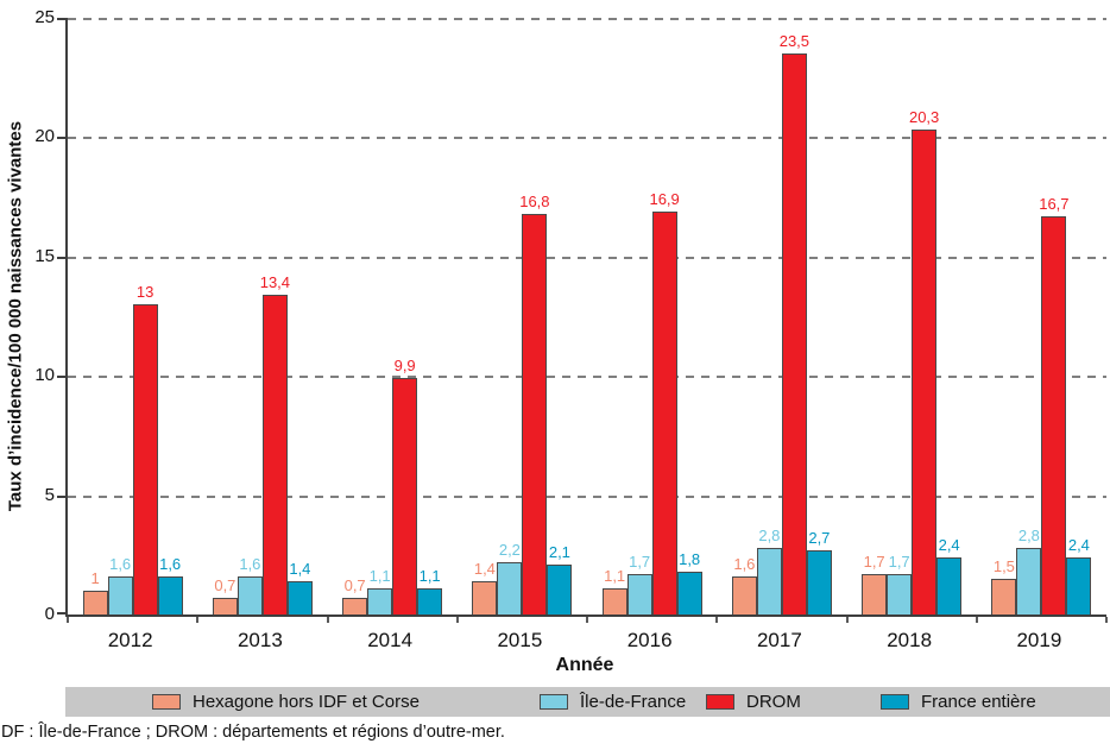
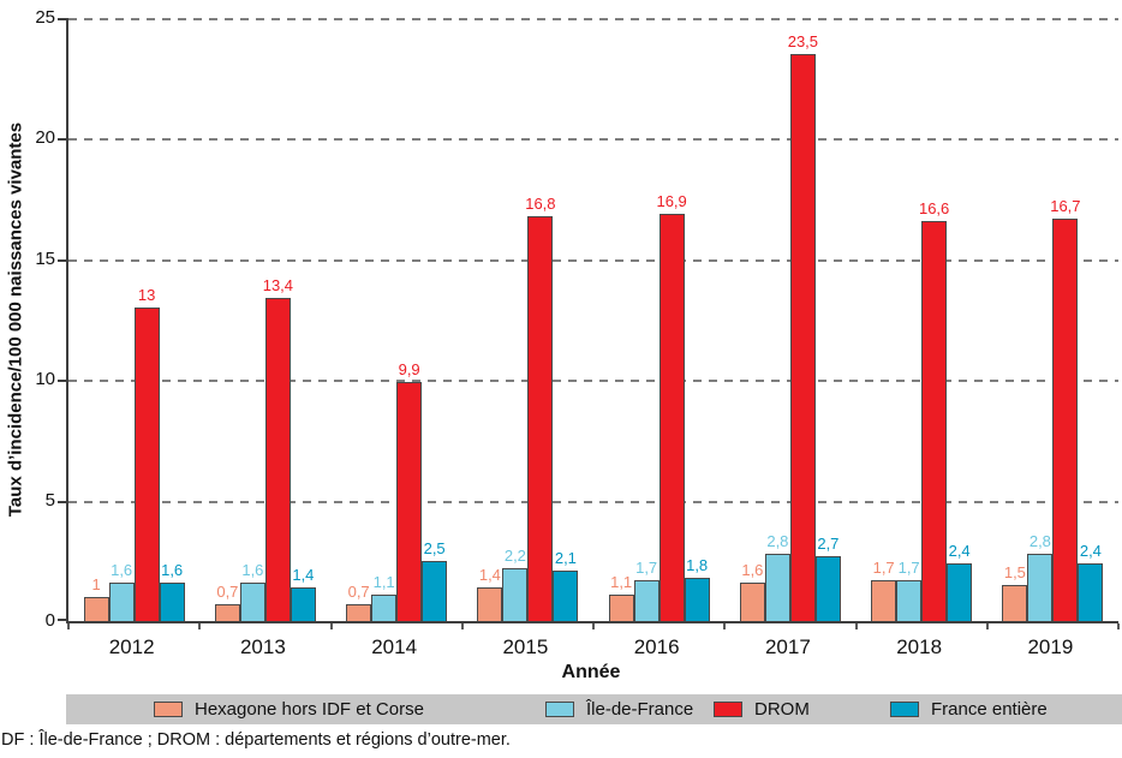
France entière/2014: 1,1 -> 2,5
DROM/2018: 20,3 -> 16,6
